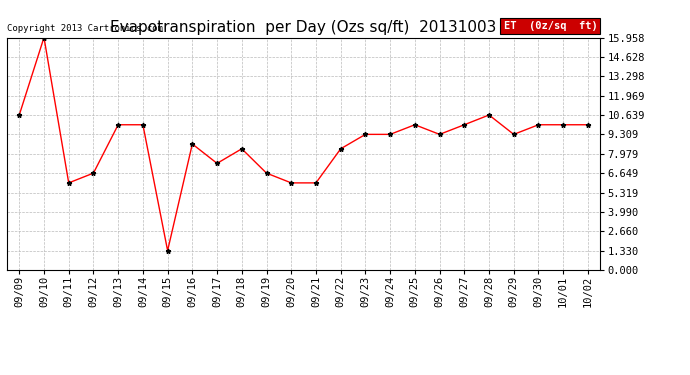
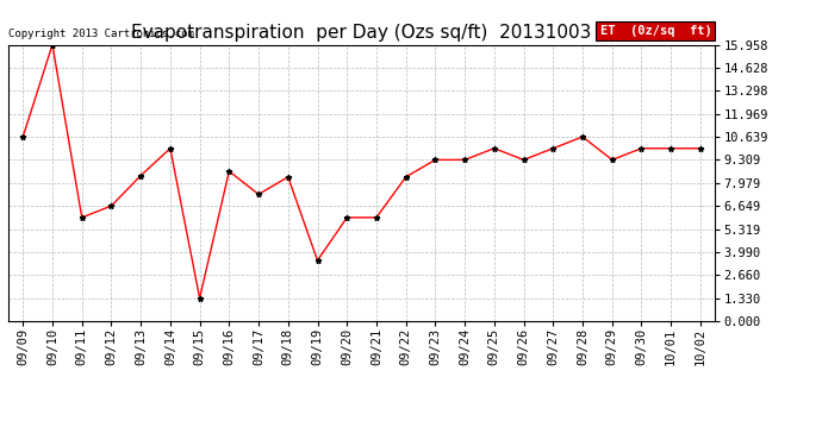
09/13: 10.0 -> 8.4
09/19: 6.6 -> 3.5
